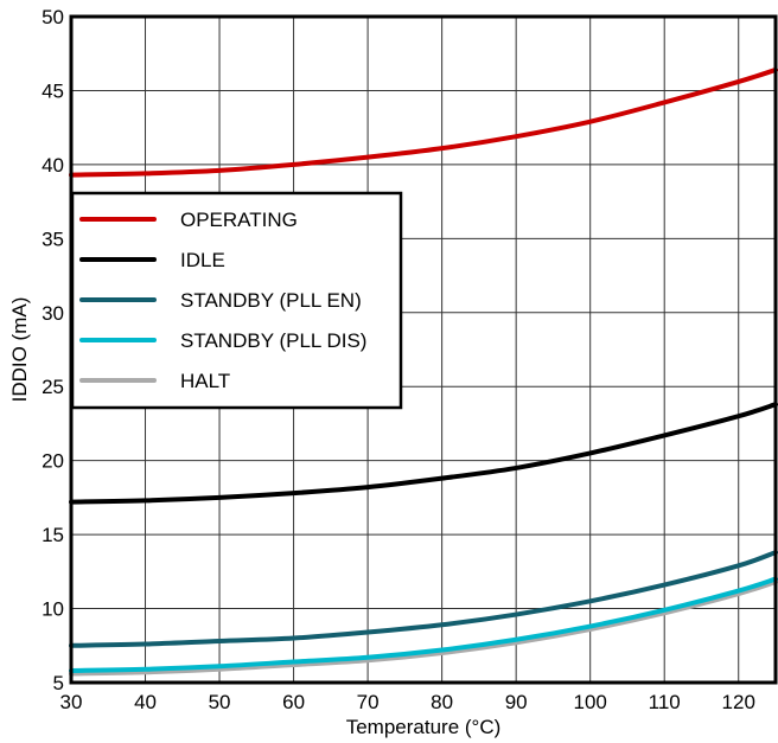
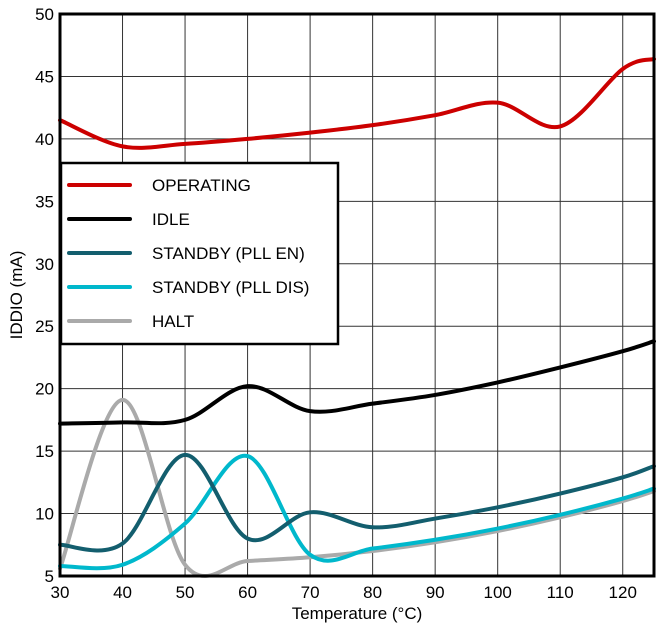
OPERATING/30: 39.3 -> 41.5
HALT/40: 5.7 -> 19.1
STANDBY (PLL EN)/50: 7.8 -> 14.7
STANDBY (PLL DIS)/50: 6.1 -> 9.2
IDLE/60: 17.8 -> 20.2
STANDBY (PLL DIS)/60: 6.4 -> 14.6
STANDBY (PLL EN)/70: 8.4 -> 10.1
OPERATING/110: 44.2 -> 41.0
